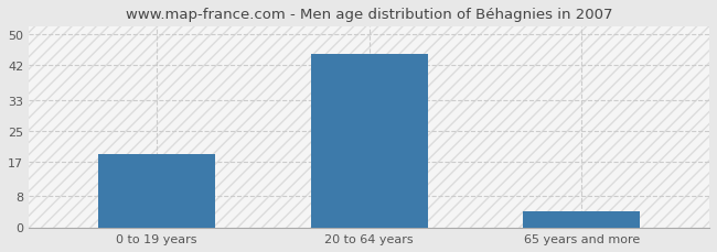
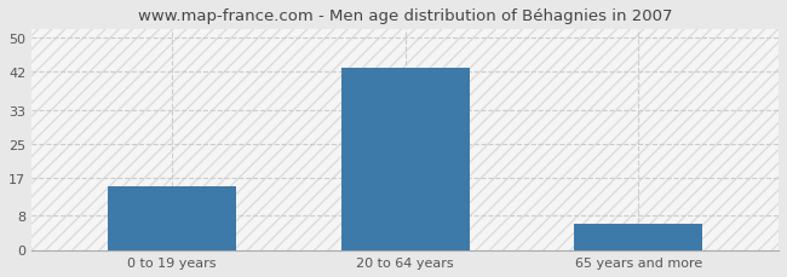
0 to 19 years: 19 -> 15
20 to 64 years: 45 -> 43
65 years and more: 4 -> 6
